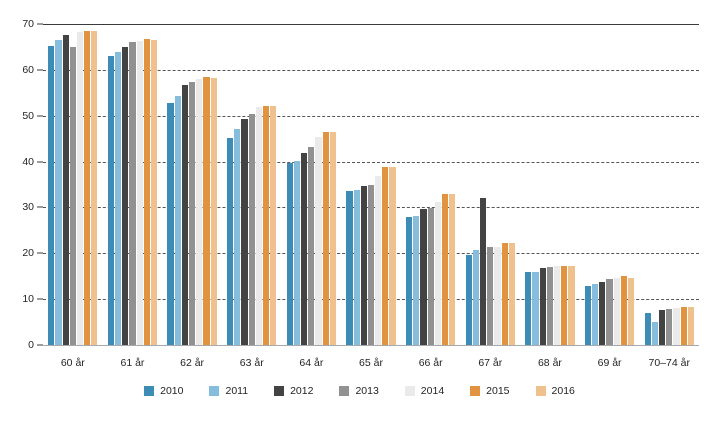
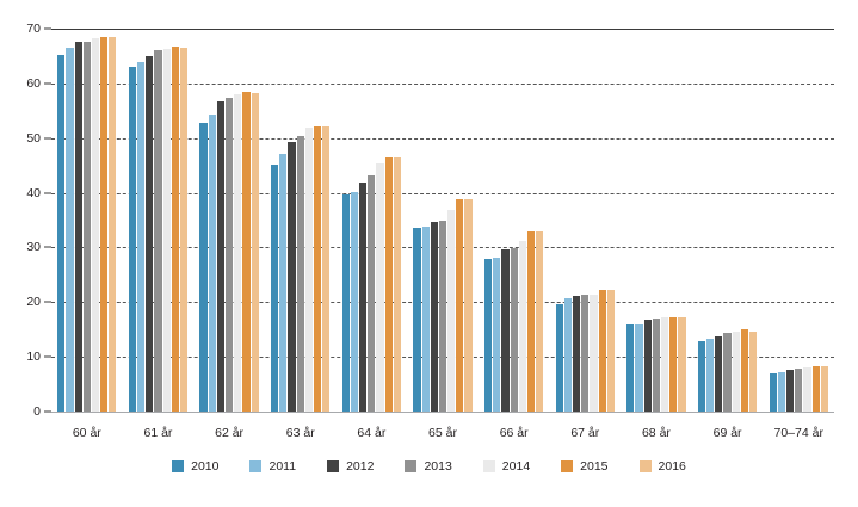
2013/60 år: 65 -> 68
2012/67 år: 32 -> 21
2011/70–74 år: 5 -> 7
